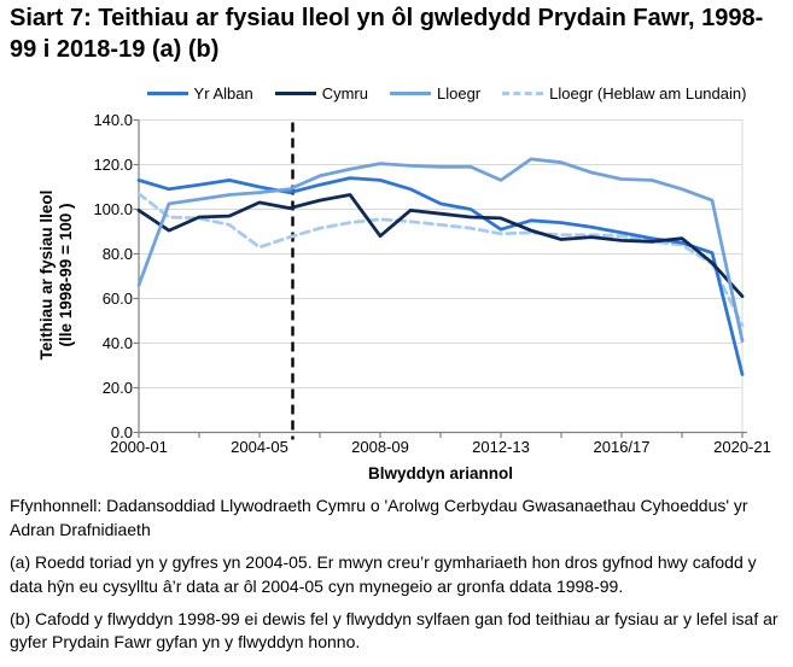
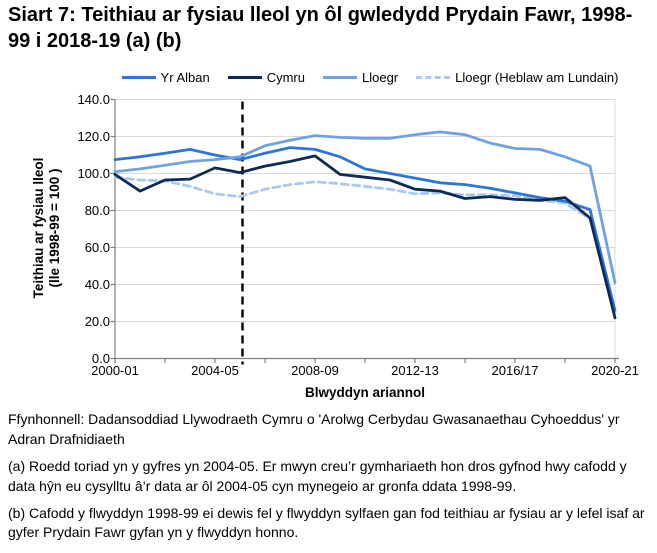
Yr Alban/2000-01: 113 -> 108
Lloegr/2000-01: 66 -> 101
Lloegr (Heblaw am Lundain)/2000-01: 107 -> 98
Lloegr (Heblaw am Lundain)/2004-05: 83 -> 89
Cymru/2008-09: 88 -> 110
Yr Alban/2012-13: 91 -> 98
Cymru/2012-13: 96 -> 92
Lloegr/2012-13: 113 -> 121
Cymru/2020-21: 61 -> 22
Lloegr (Heblaw am Lundain)/2020-21: 48 -> 24
